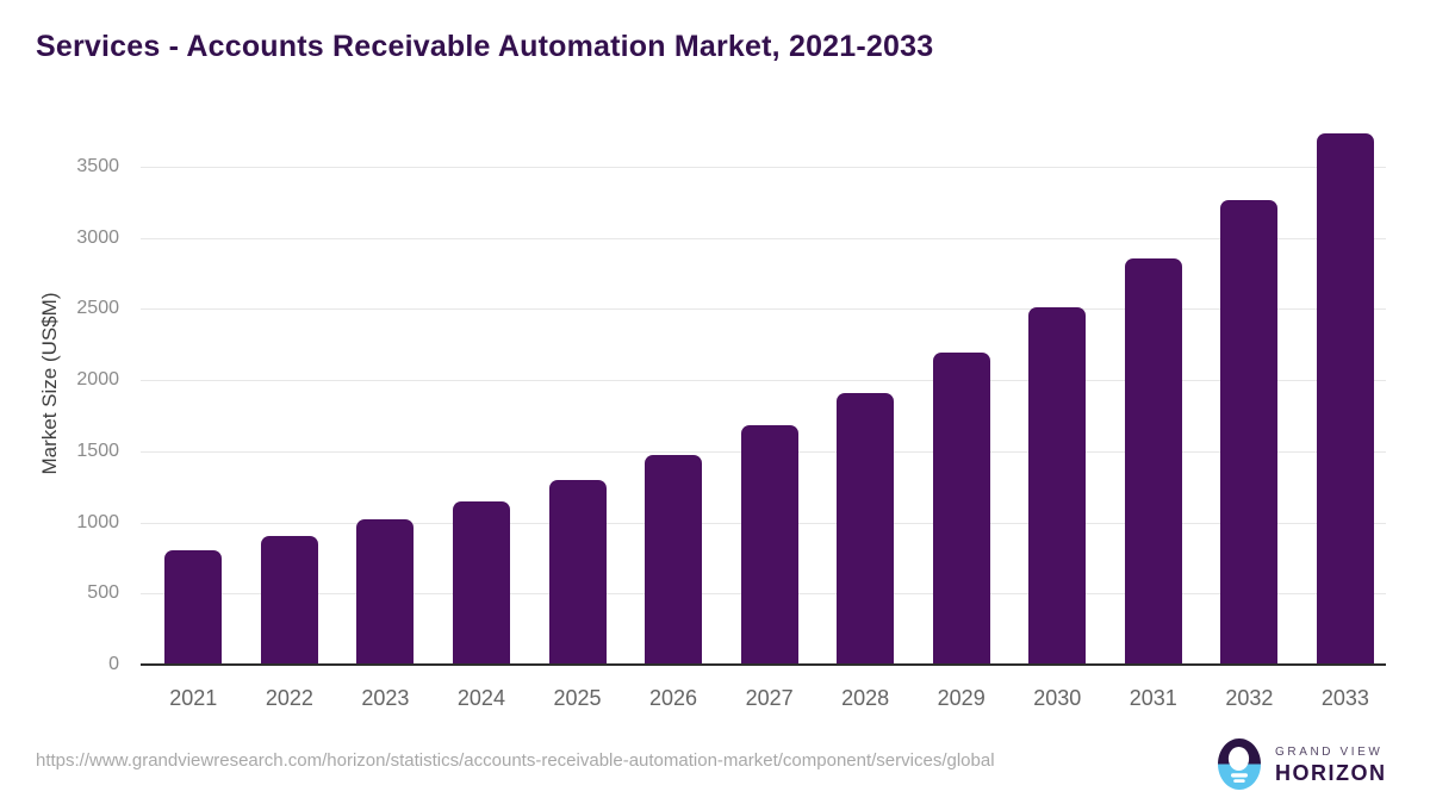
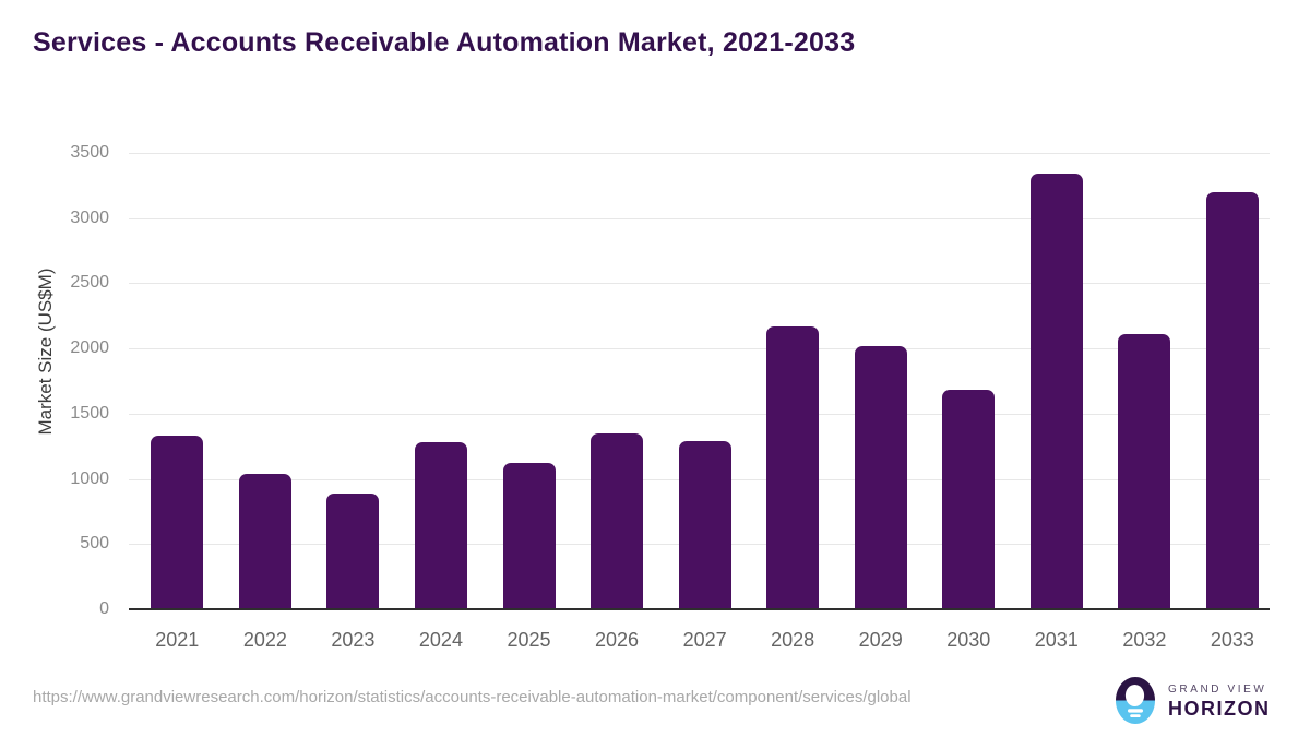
2021: 800 -> 1330
2022: 900 -> 1040
2023: 1020 -> 890
2024: 1150 -> 1280
2025: 1300 -> 1120
2026: 1480 -> 1350
2027: 1680 -> 1290
2028: 1900 -> 2170
2029: 2190 -> 2020
2030: 2510 -> 1680
2031: 2860 -> 3340
2032: 3260 -> 2110
2033: 3740 -> 3200
